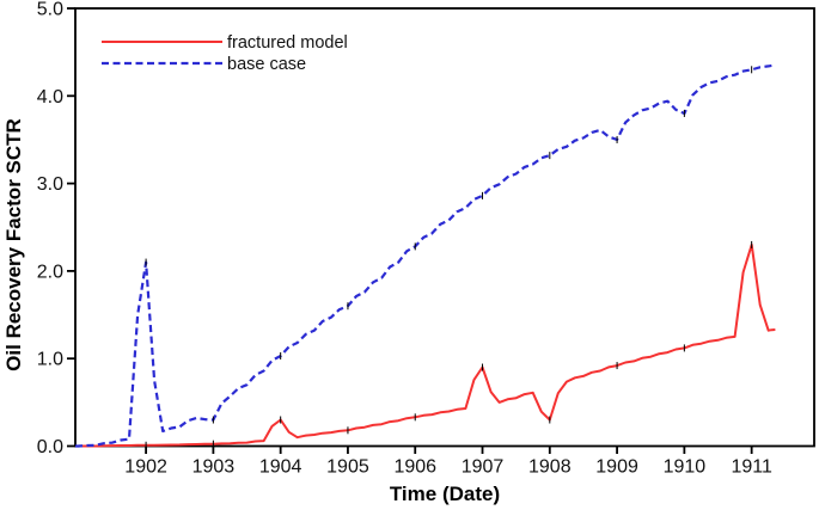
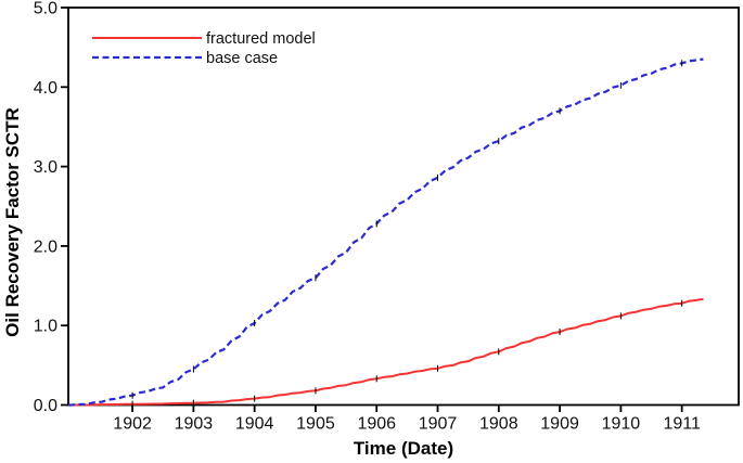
base case/1902: 2.1 -> 0.1
base case/1903: 0.3 -> 0.5
fractured model/1904: 0.3 -> 0.1
fractured model/1907: 0.9 -> 0.5
fractured model/1908: 0.3 -> 0.7
base case/1909: 3.5 -> 3.7
base case/1910: 3.8 -> 4.0
fractured model/1911: 2.3 -> 1.3
